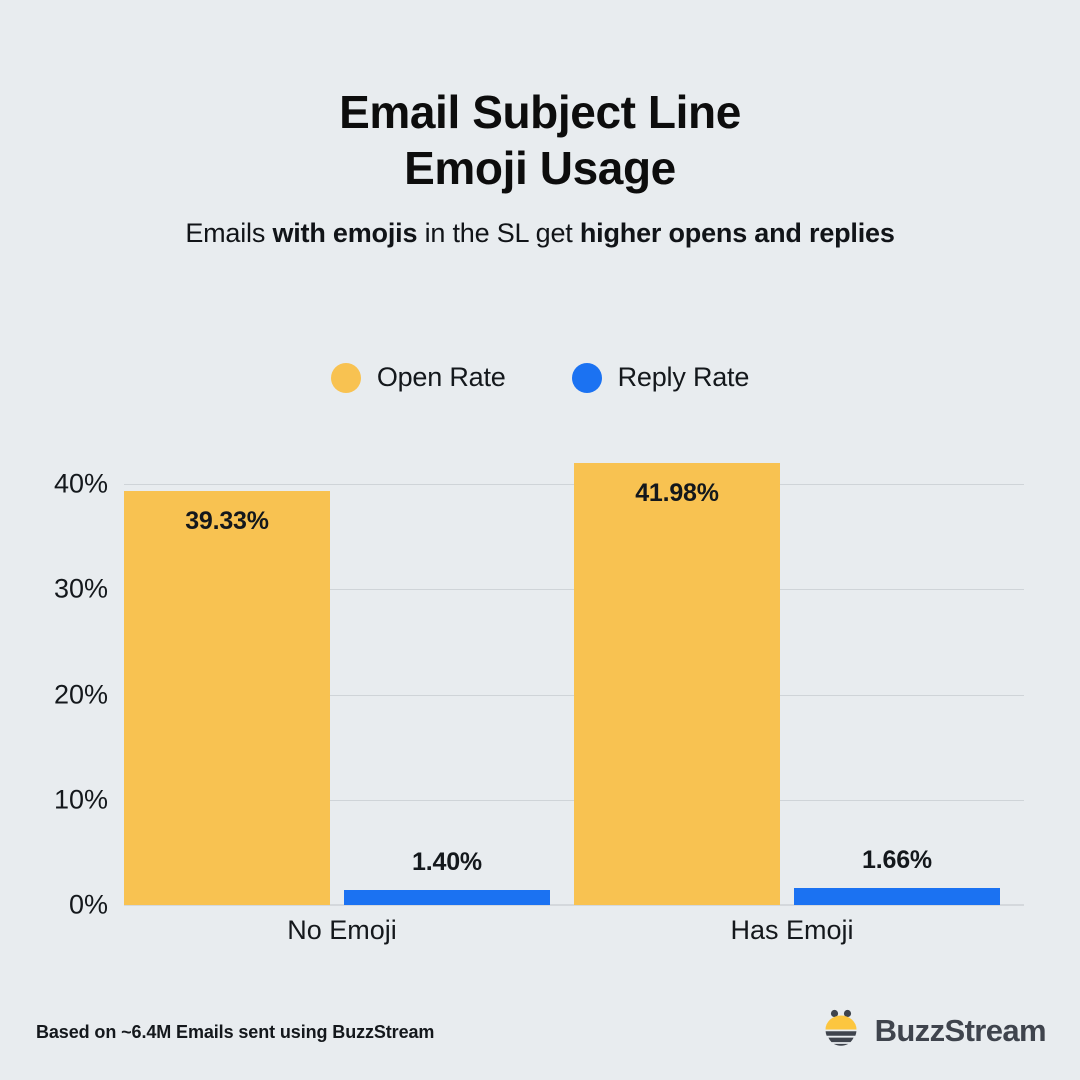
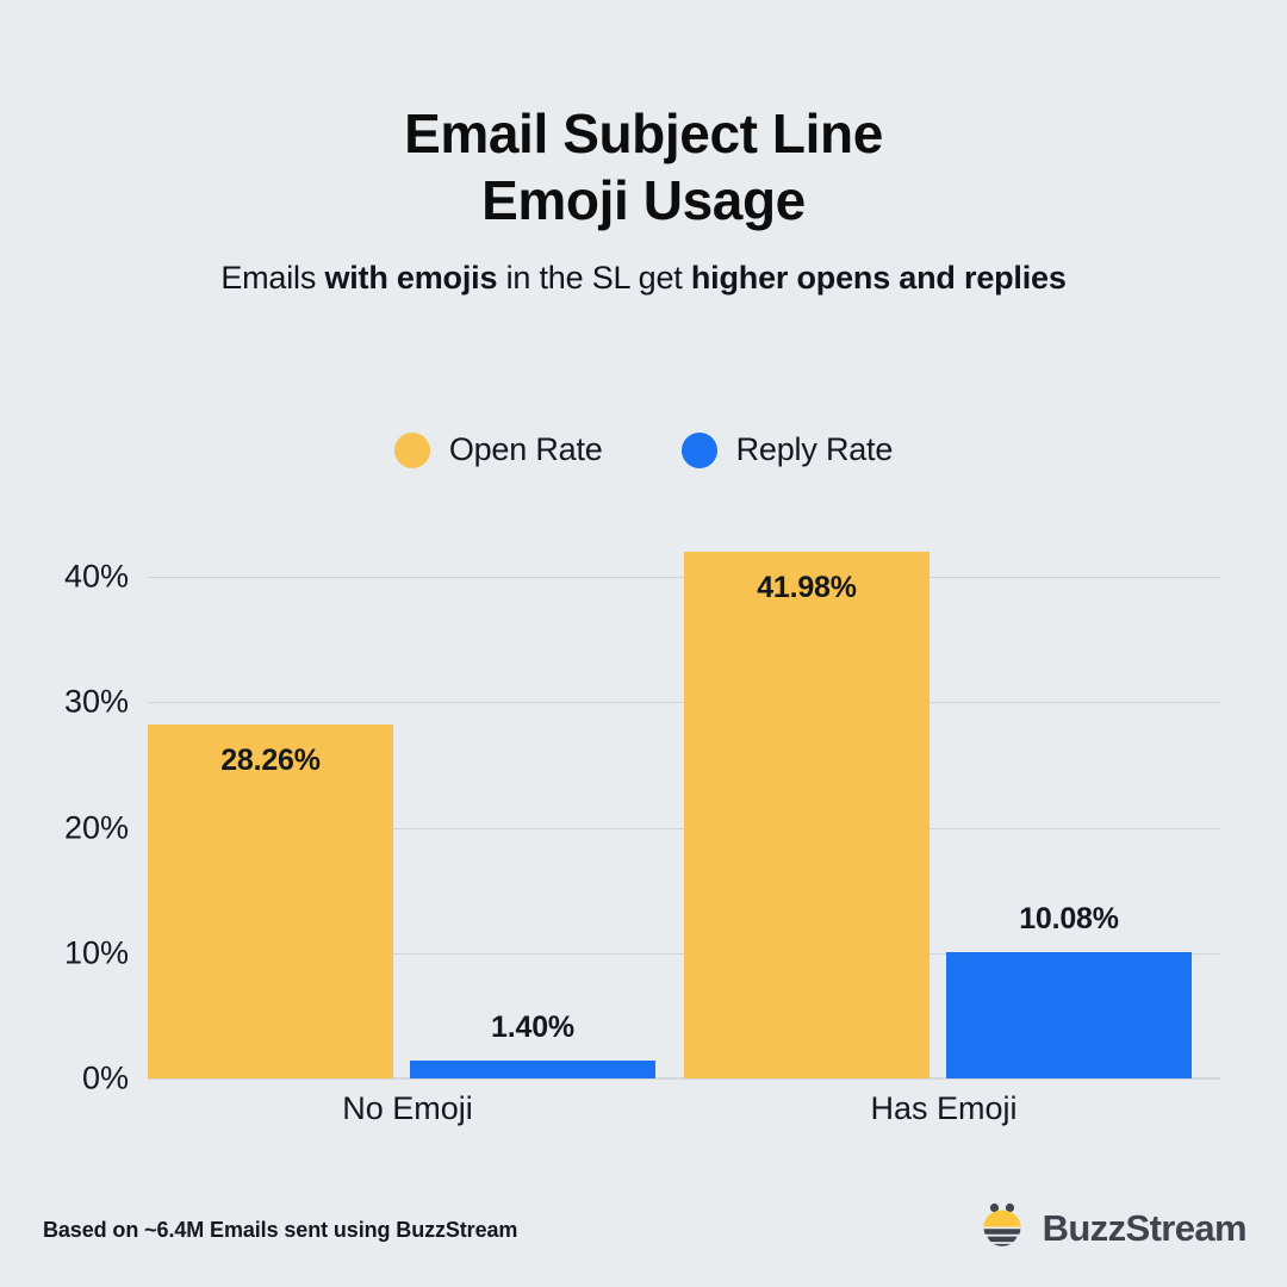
Open Rate/No Emoji: 39.33% -> 28.26%
Reply Rate/Has Emoji: 1.66% -> 10.08%
